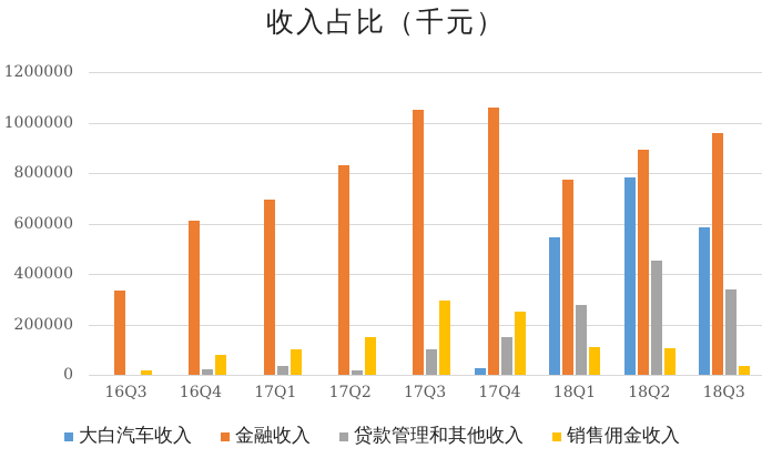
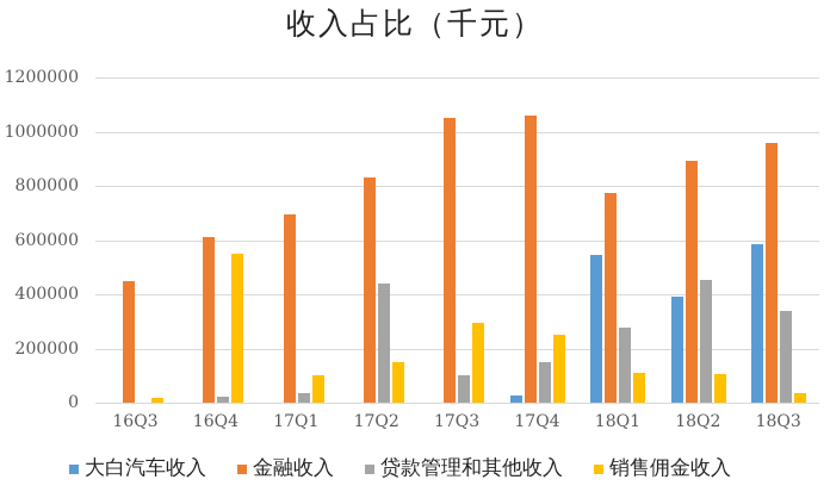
金融收入/16Q3: 330000 -> 450000
销售佣金收入/16Q4: 80000 -> 550000
贷款管理和其他收入/17Q2: 20000 -> 440000
大白汽车收入/18Q2: 780000 -> 390000
